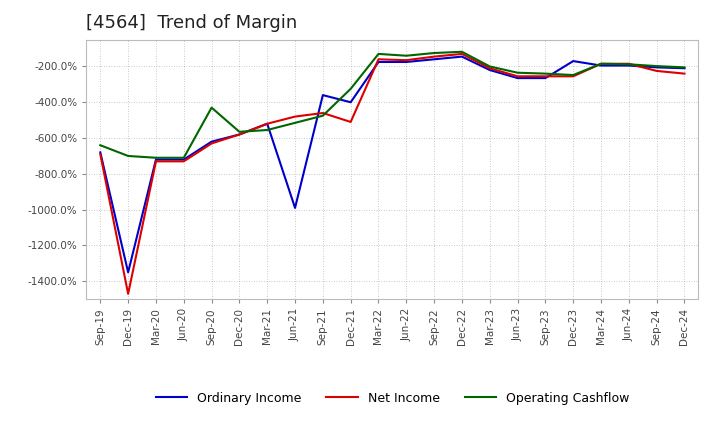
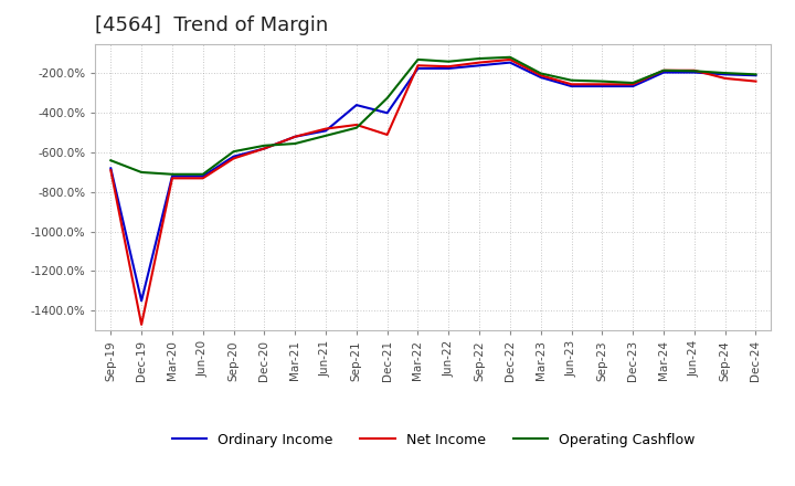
Operating Cashflow/Sep-20: -430% -> -600%
Ordinary Income/Jun-21: -990% -> -490%
Ordinary Income/Dec-23: -170% -> -260%
